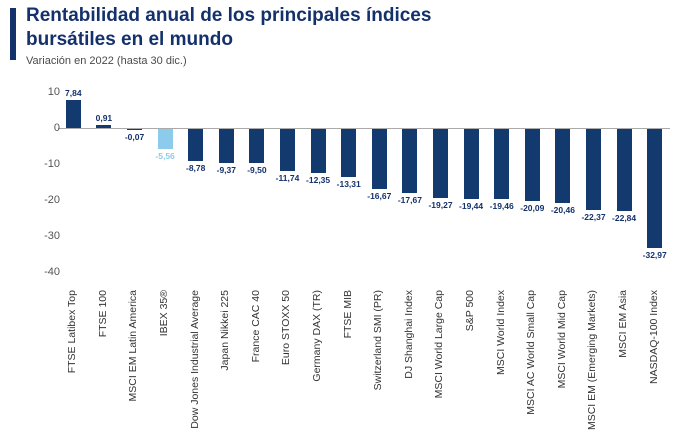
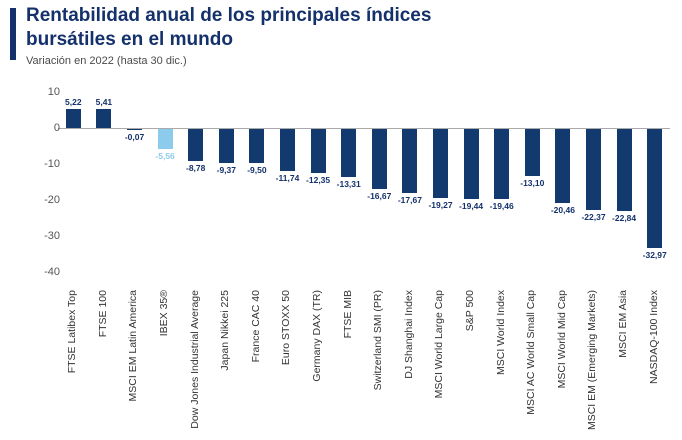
FTSE Latibex Top: 7,84 -> 5,22
FTSE 100: 0,91 -> 5,41
MSCI AC World Small Cap: -20,09 -> -13,10
